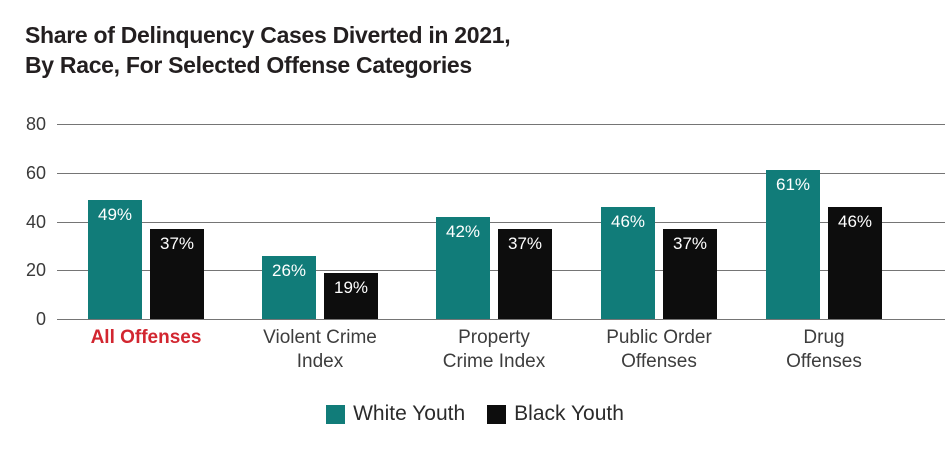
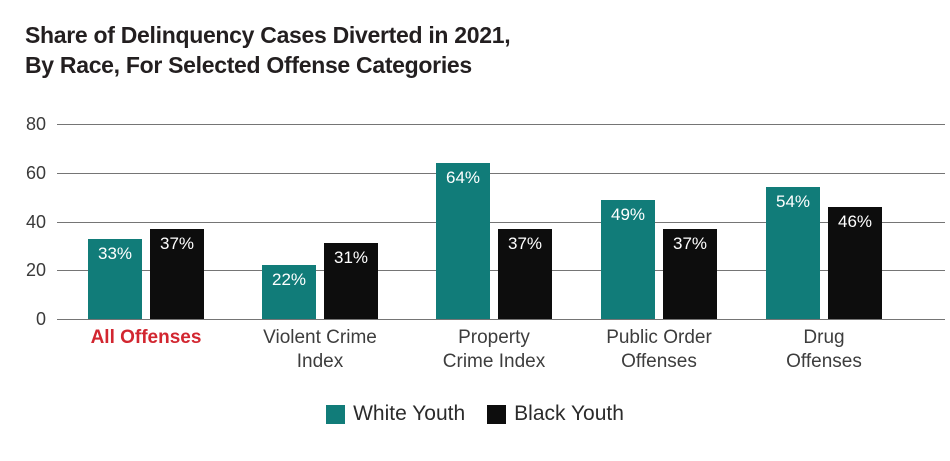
White Youth/All Offenses: 49% -> 33%
White Youth/Violent Crime Index: 26% -> 22%
Black Youth/Violent Crime Index: 19% -> 31%
White Youth/Property Crime Index: 42% -> 64%
White Youth/Public Order Offenses: 46% -> 49%
White Youth/Drug Offenses: 61% -> 54%
